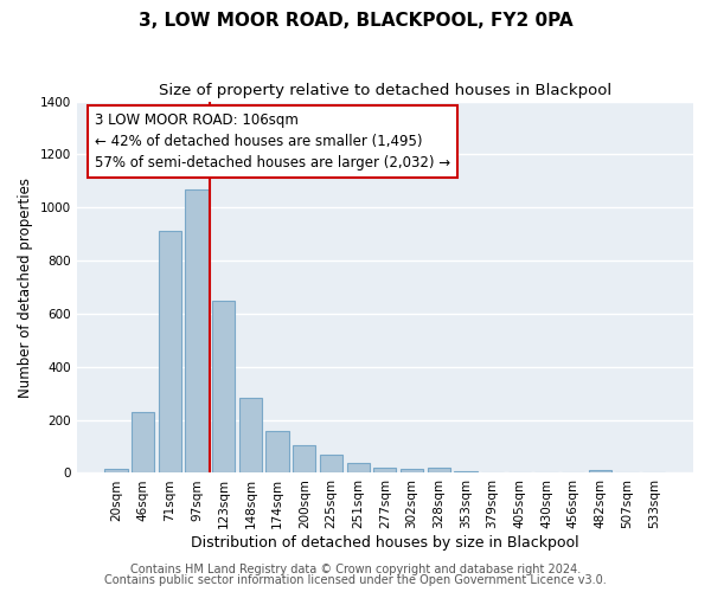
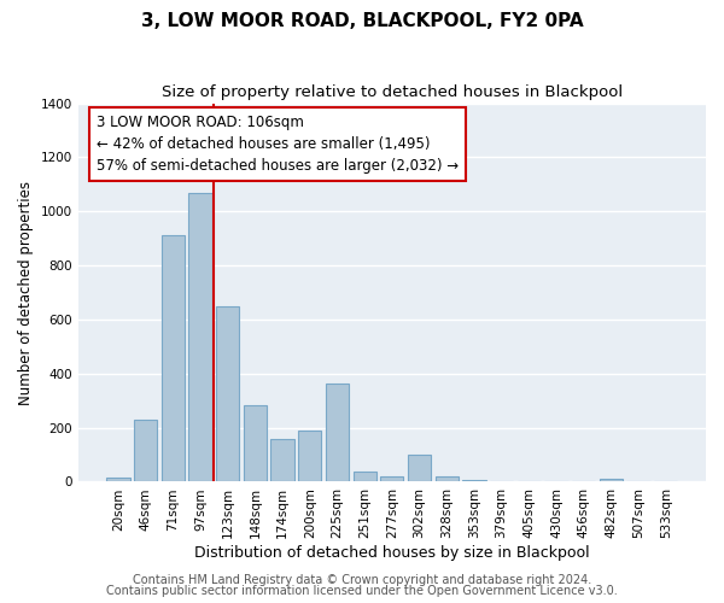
200sqm: 105 -> 190
225sqm: 68 -> 365
302sqm: 15 -> 100
